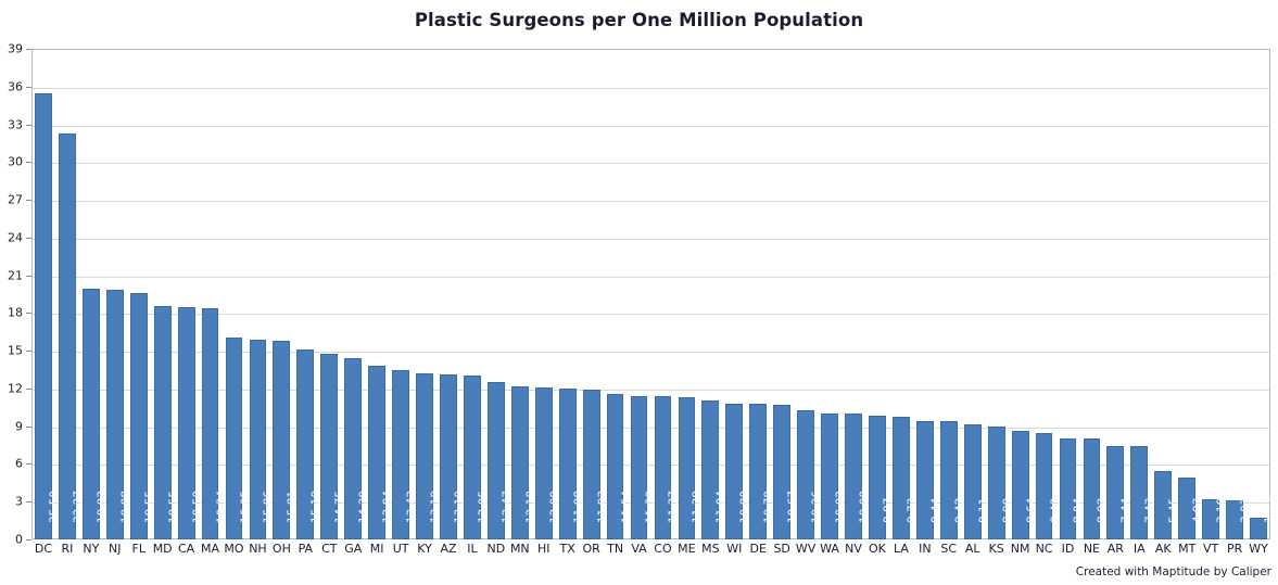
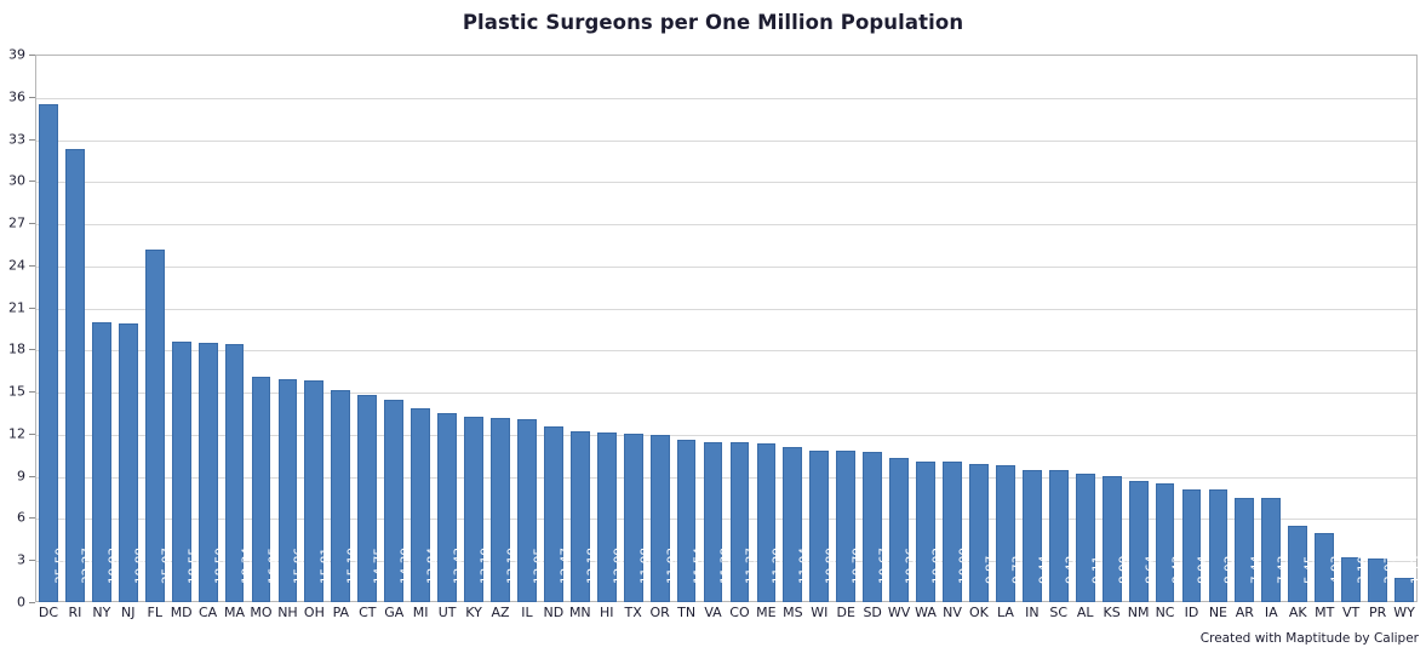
FL: 19.55 -> 25.07
